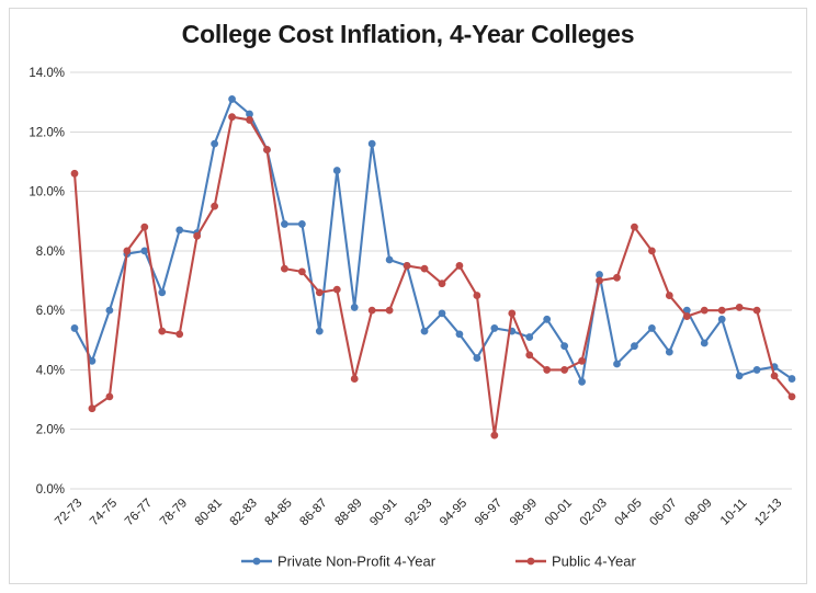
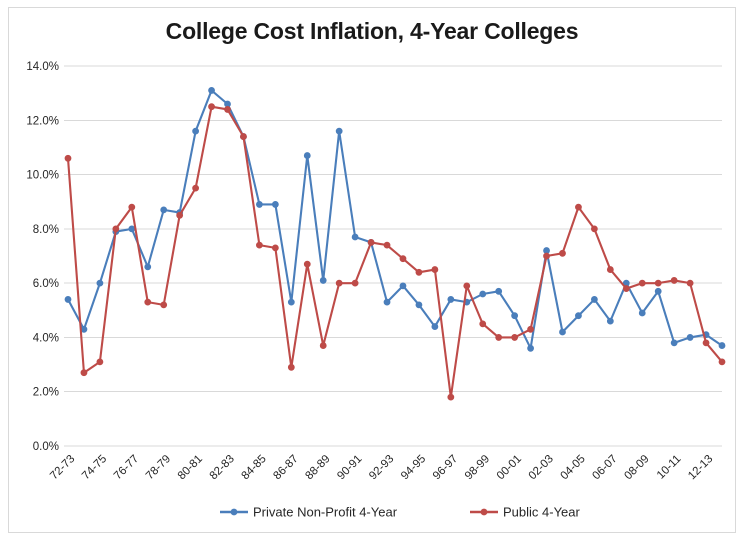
Public 4-Year/86-87: 6.6% -> 2.9%
Public 4-Year/94-95: 7.5% -> 6.4%
Private Non-Profit 4-Year/98-99: 5.1% -> 5.6%
